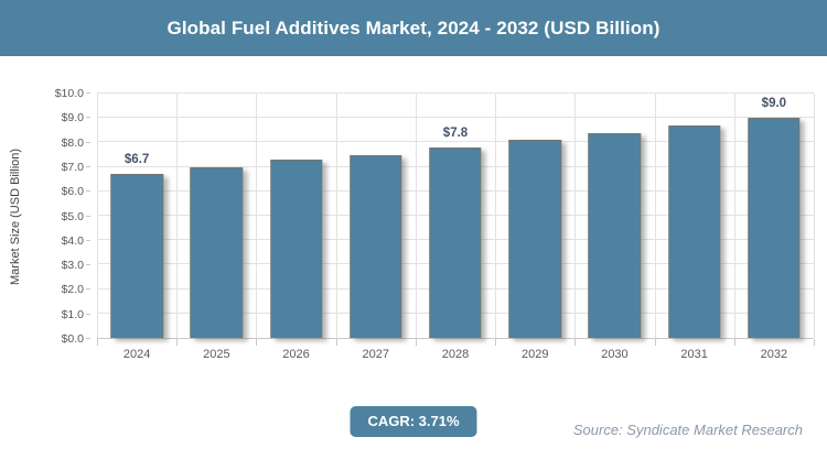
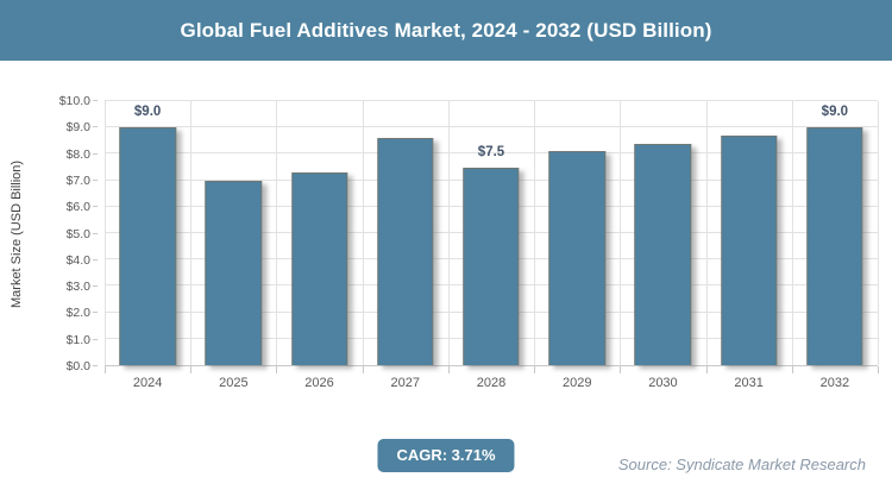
2024: $6.7 -> $9.0
2027: $7.5 -> $8.6
2028: $7.8 -> $7.5
